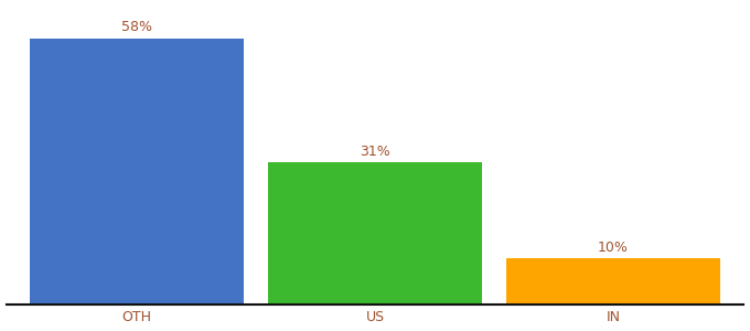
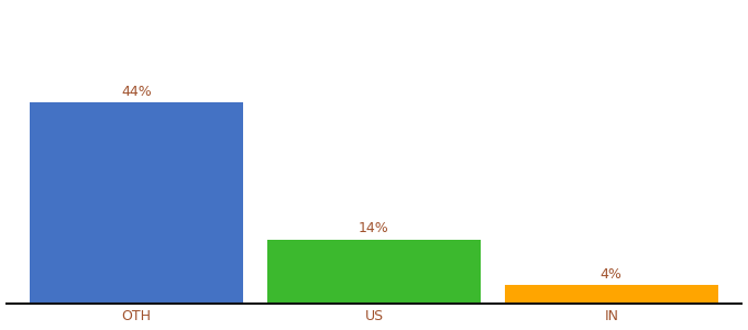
OTH: 58% -> 44%
US: 31% -> 14%
IN: 10% -> 4%
